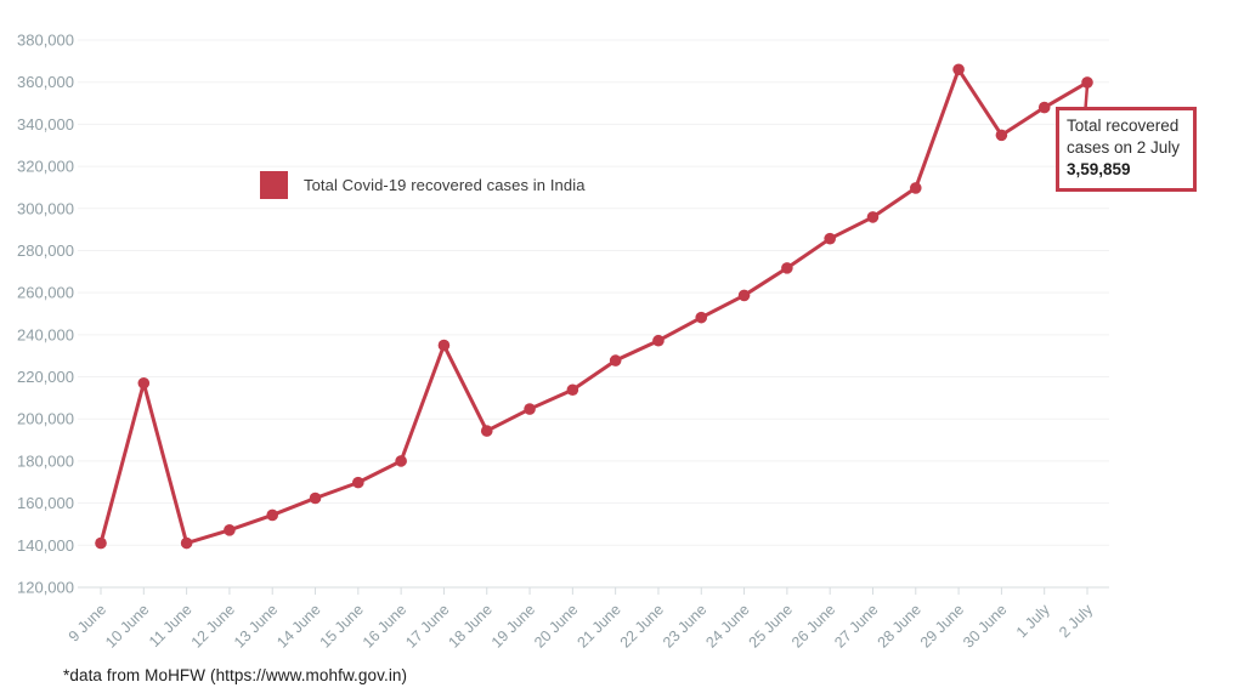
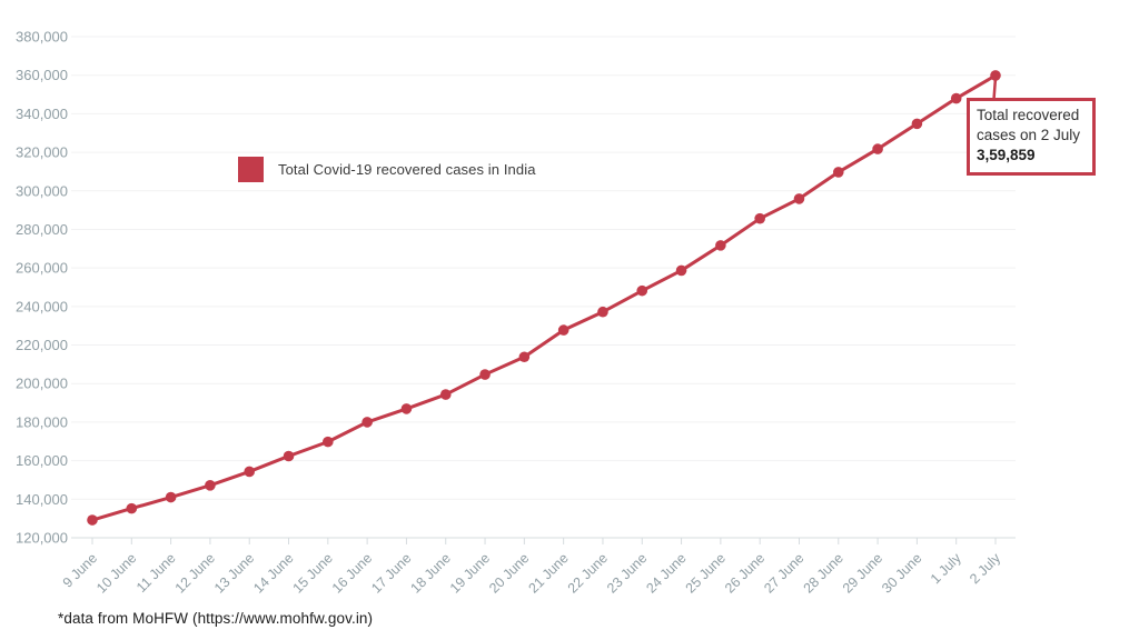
9 June: 141000 -> 129000
10 June: 217000 -> 135000
17 June: 235000 -> 187000
29 June: 366000 -> 322000
